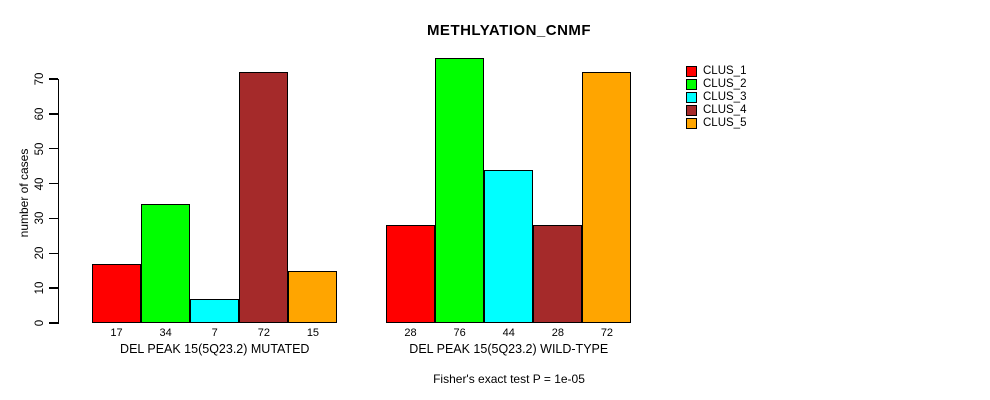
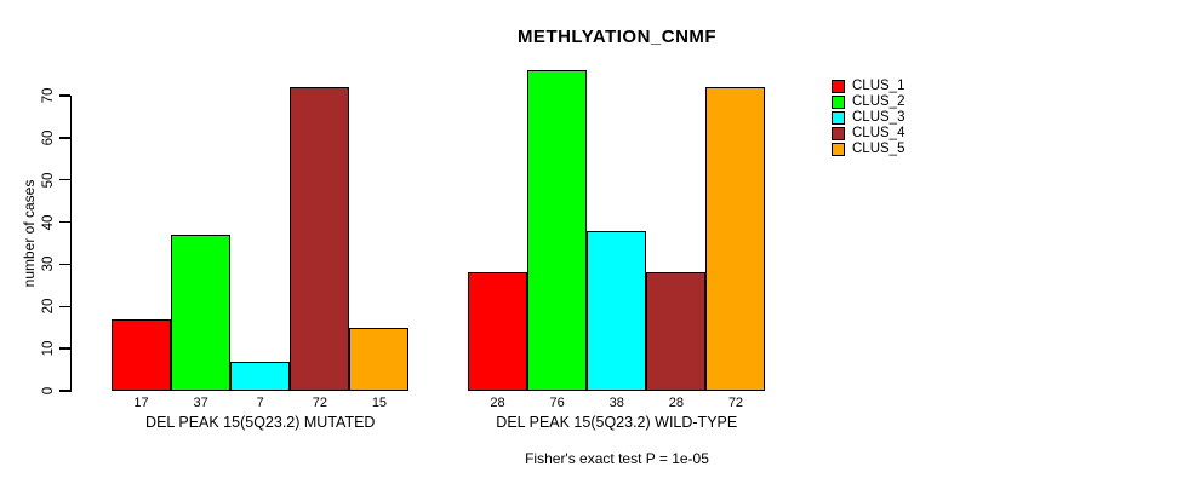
CLUS_2/DEL PEAK 15(5Q23.2) MUTATED: 34 -> 37
CLUS_3/DEL PEAK 15(5Q23.2) WILD-TYPE: 44 -> 38
